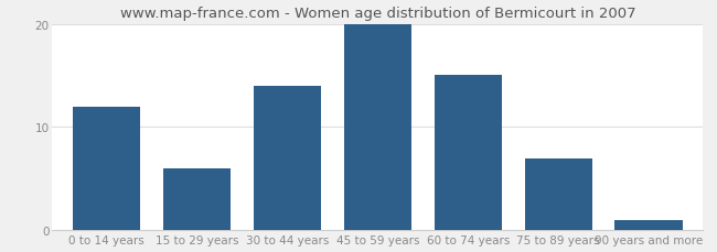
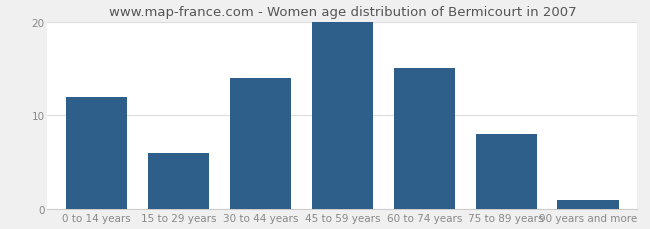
75 to 89 years: 7 -> 8
